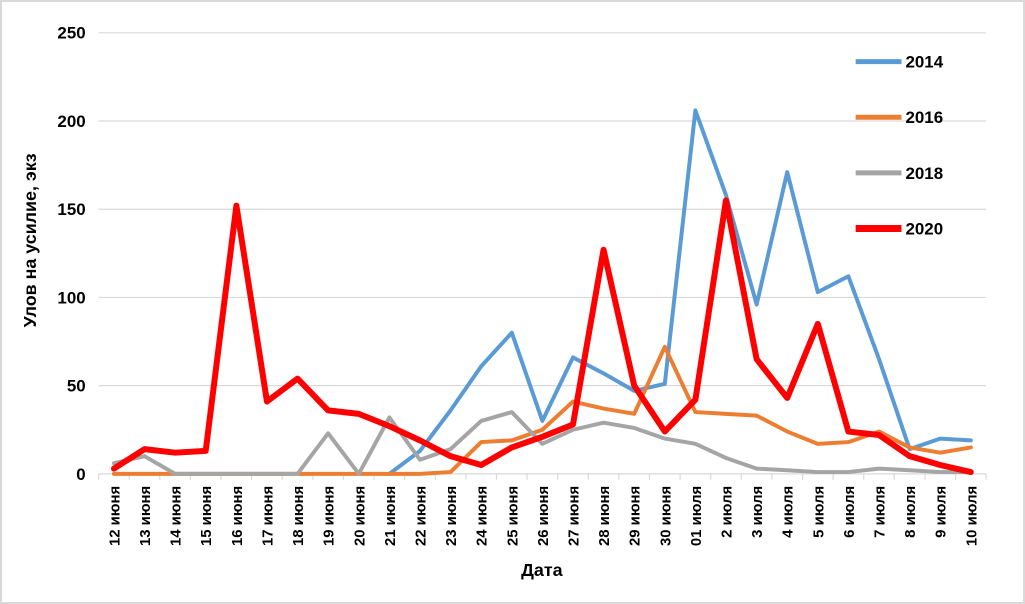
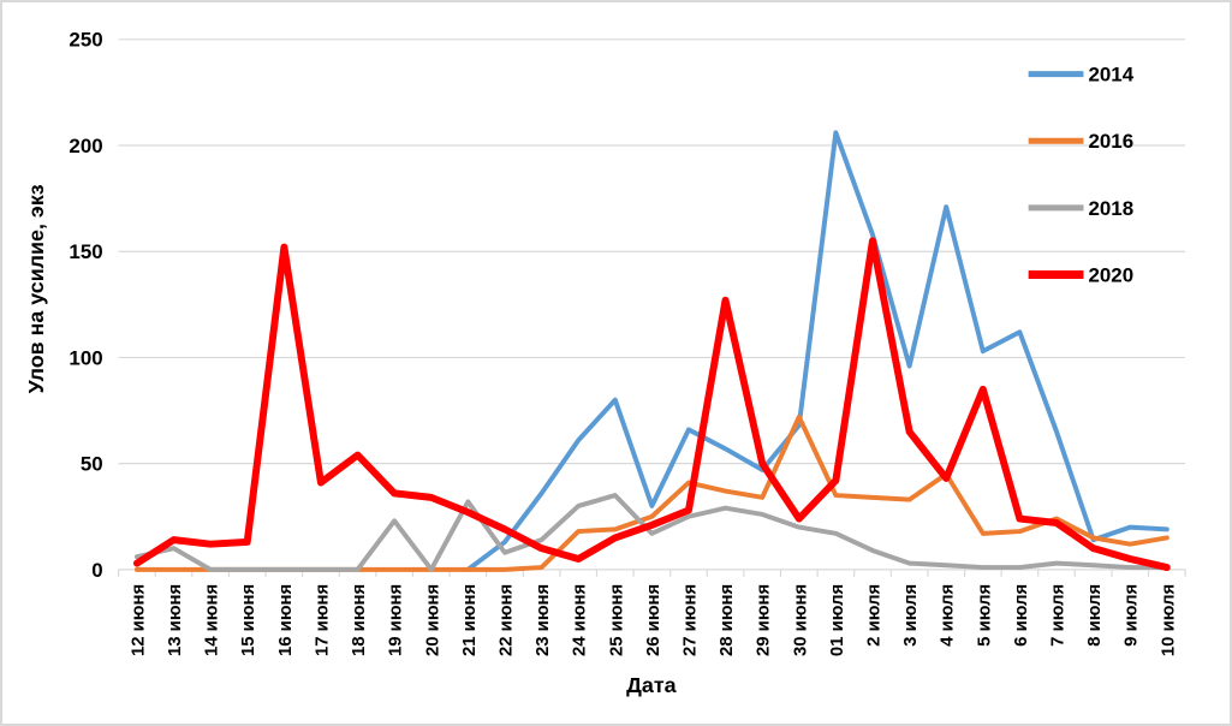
2014/30 июня: 51 -> 68
2016/4 июля: 24 -> 45
